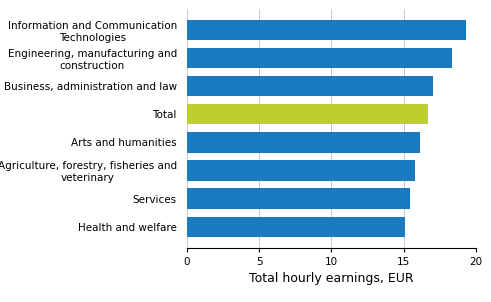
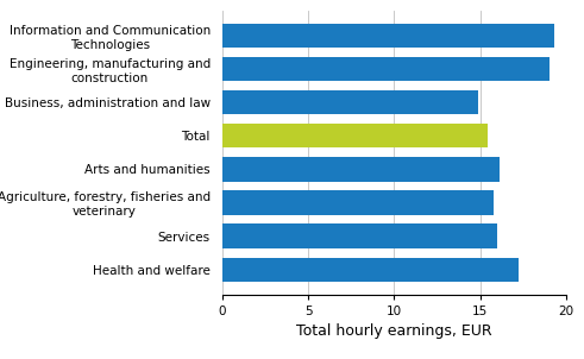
Engineering, manufacturing and construction: 18.3 -> 19.0
Business, administration and law: 17.0 -> 14.9
Total: 16.7 -> 15.4
Services: 15.4 -> 16.0
Health and welfare: 15.1 -> 17.2
